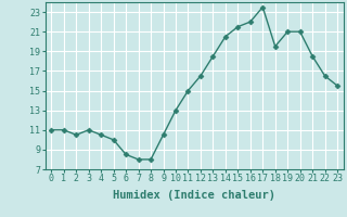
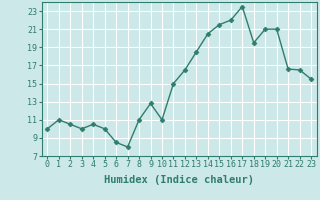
0: 11.0 -> 10.0
3: 11.0 -> 10.0
8: 8.0 -> 11.0
9: 10.5 -> 12.8
10: 13.0 -> 11.0
21: 18.5 -> 16.6
